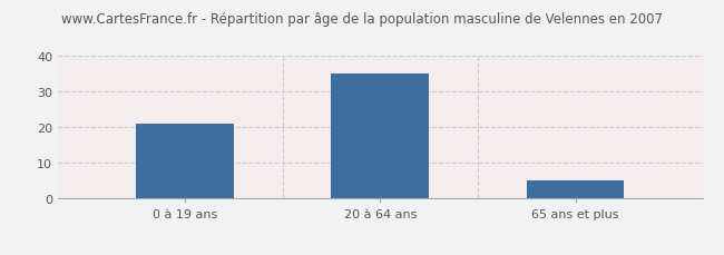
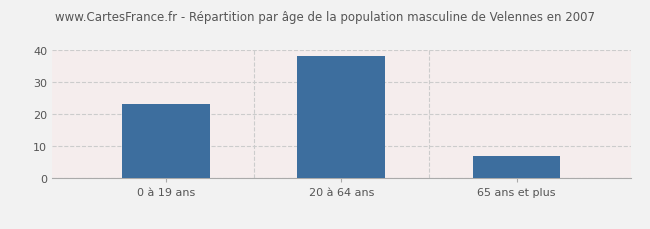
0 à 19 ans: 21 -> 23
20 à 64 ans: 35 -> 38
65 ans et plus: 5 -> 7
